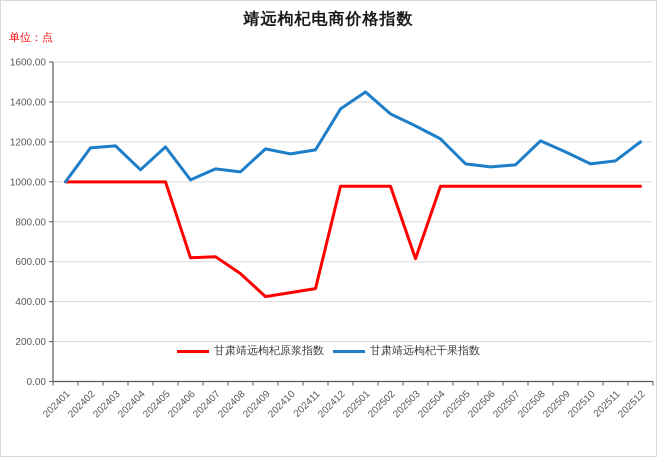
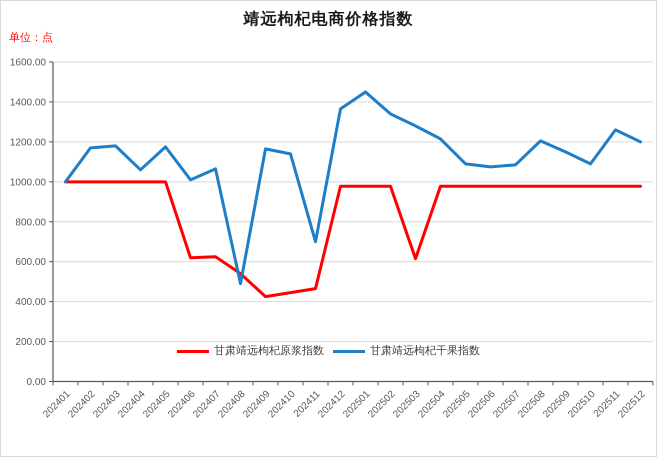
甘肃靖远枸杞干果指数/202408: 1050 -> 490
甘肃靖远枸杞干果指数/202411: 1160 -> 700
甘肃靖远枸杞干果指数/202511: 1100 -> 1260
